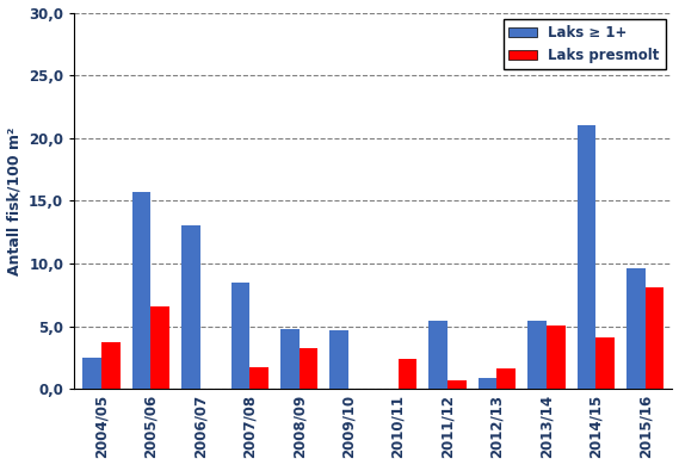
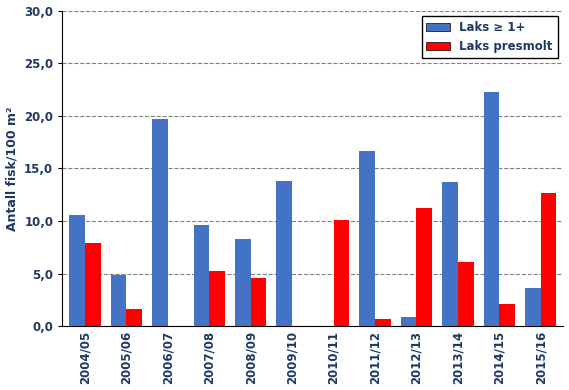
Laks ≥ 1+/2004/05: 2,5 -> 10,6
Laks presmolt/2004/05: 3,7 -> 7,9
Laks ≥ 1+/2005/06: 15,7 -> 4,9
Laks presmolt/2005/06: 6,6 -> 1,6
Laks ≥ 1+/2006/07: 13,0 -> 19,7
Laks ≥ 1+/2007/08: 8,5 -> 9,6
Laks presmolt/2007/08: 1,7 -> 5,3
Laks ≥ 1+/2008/09: 4,8 -> 8,3
Laks presmolt/2008/09: 3,3 -> 4,6
Laks ≥ 1+/2009/10: 4,7 -> 13,8
Laks presmolt/2010/11: 2,4 -> 10,1
Laks ≥ 1+/2011/12: 5,4 -> 16,7
Laks presmolt/2012/13: 1,6 -> 11,2
Laks ≥ 1+/2013/14: 5,4 -> 13,7
Laks presmolt/2013/14: 5,1 -> 6,1
Laks ≥ 1+/2014/15: 21,0 -> 22,3
Laks presmolt/2014/15: 4,1 -> 2,1
Laks ≥ 1+/2015/16: 9,6 -> 3,6
Laks presmolt/2015/16: 8,1 -> 12,7
